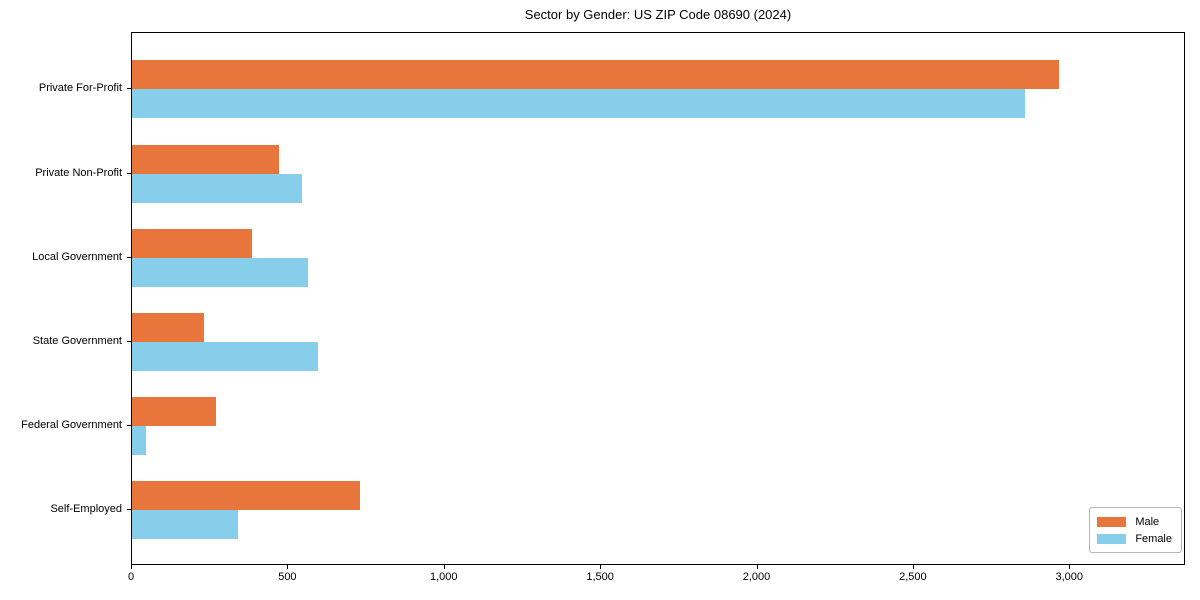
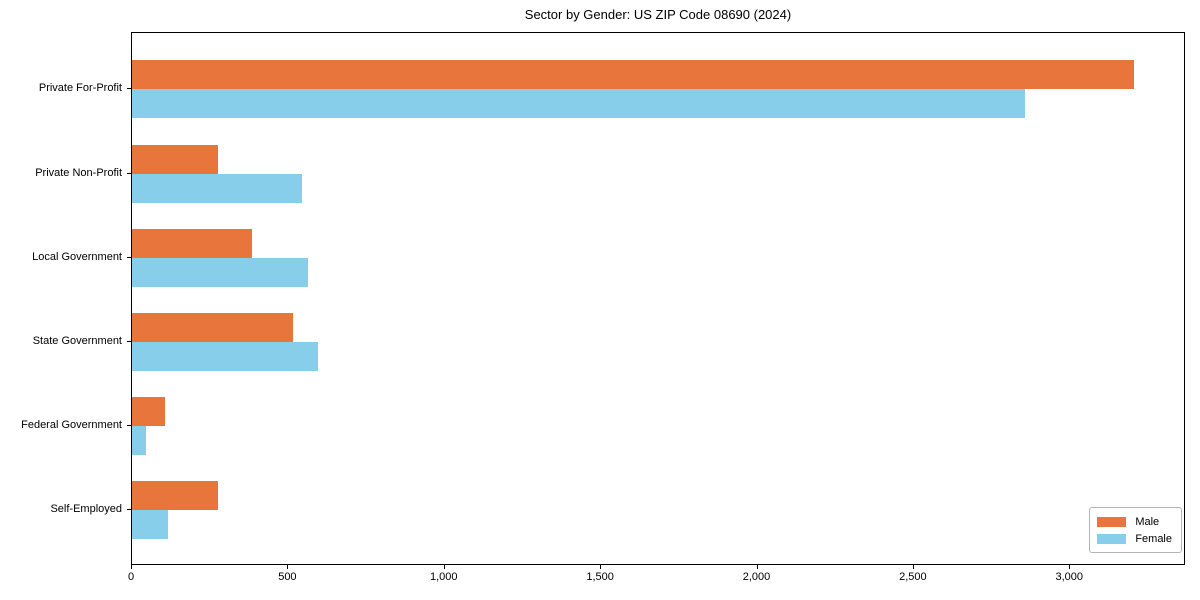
Male/Private For-Profit: 2970 -> 3210
Male/Private Non-Profit: 470 -> 280
Male/State Government: 230 -> 520
Male/Federal Government: 270 -> 100
Male/Self-Employed: 730 -> 280
Female/Self-Employed: 340 -> 120
